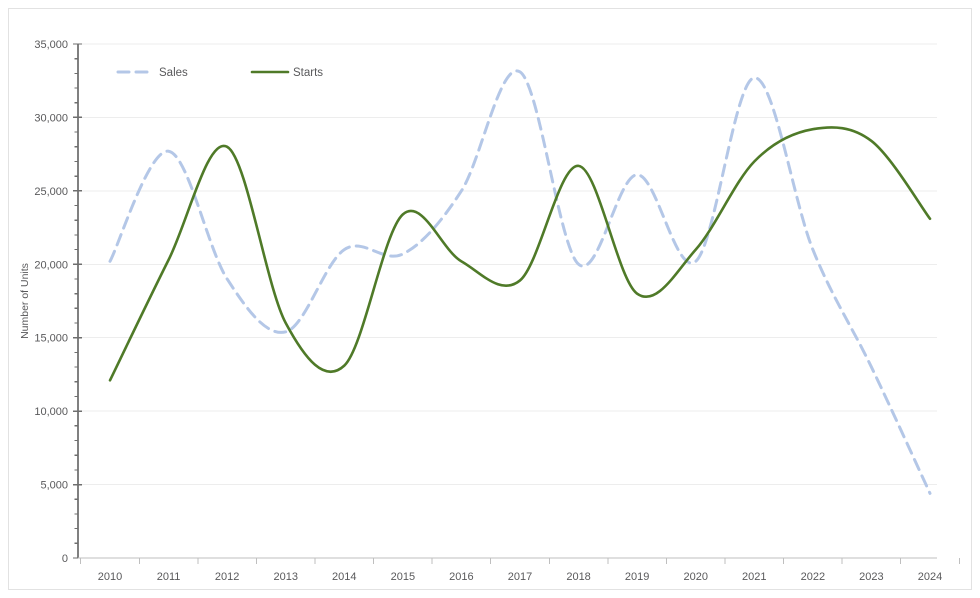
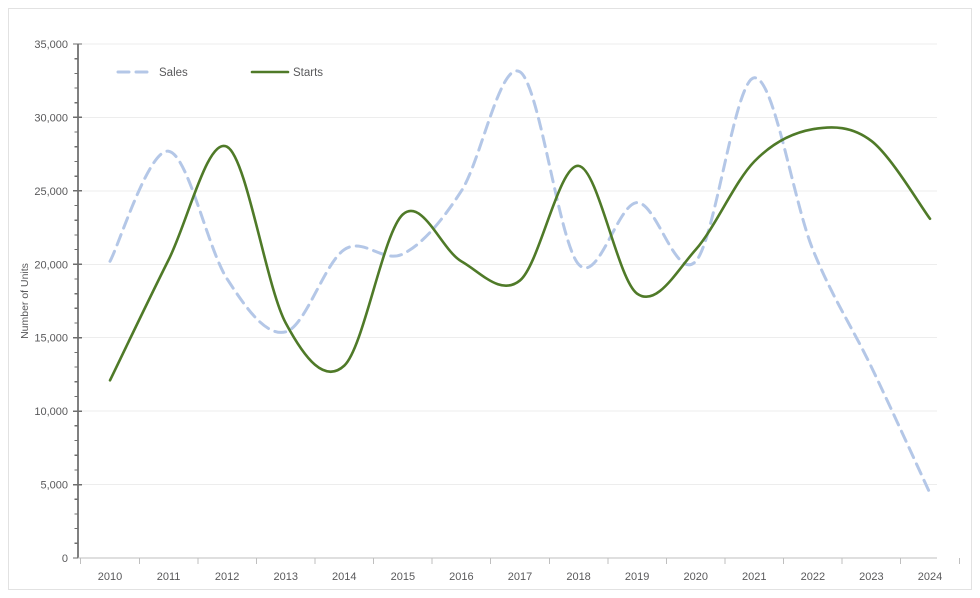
Sales/2019: 26100 -> 24200
